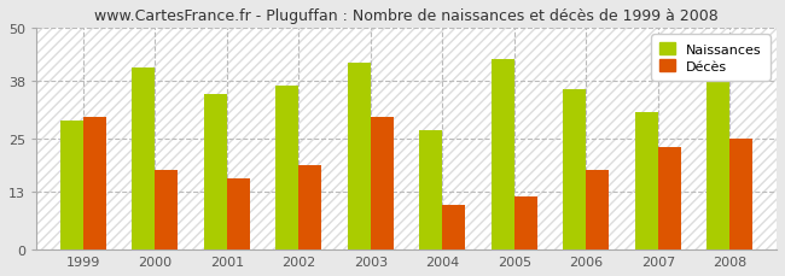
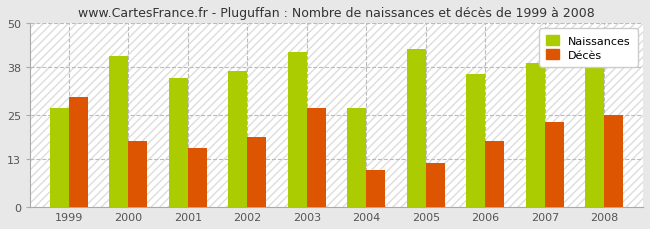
Naissances/1999: 29 -> 27
Décès/2003: 30 -> 27
Naissances/2007: 31 -> 39
